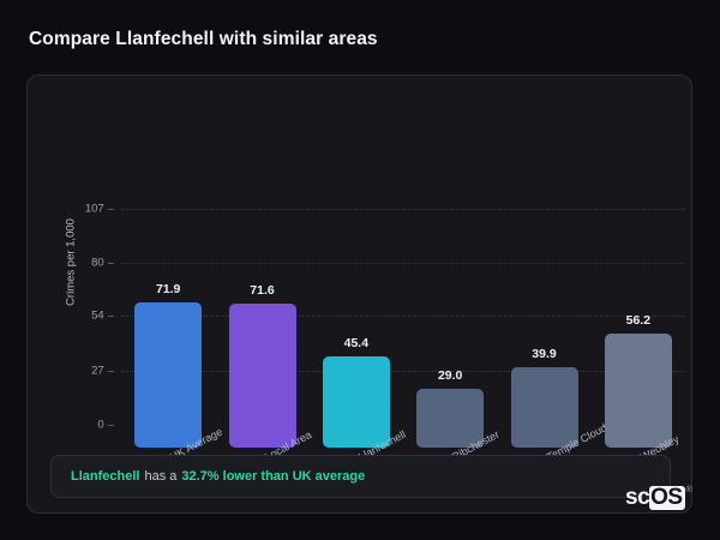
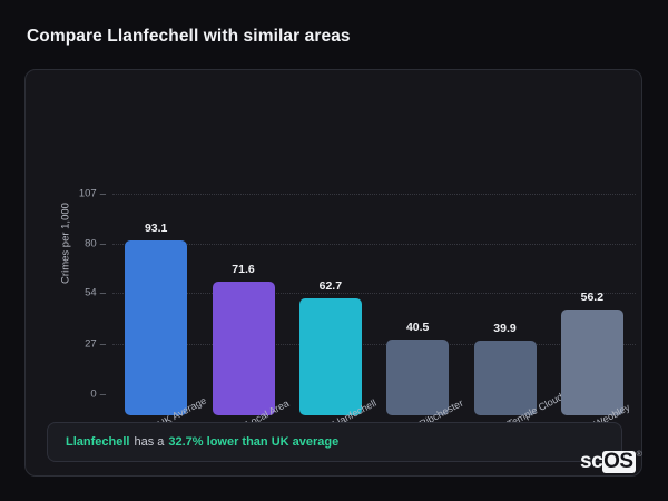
UK Average: 71.9 -> 93.1
Llanfechell: 45.4 -> 62.7
Ribchester: 29.0 -> 40.5
